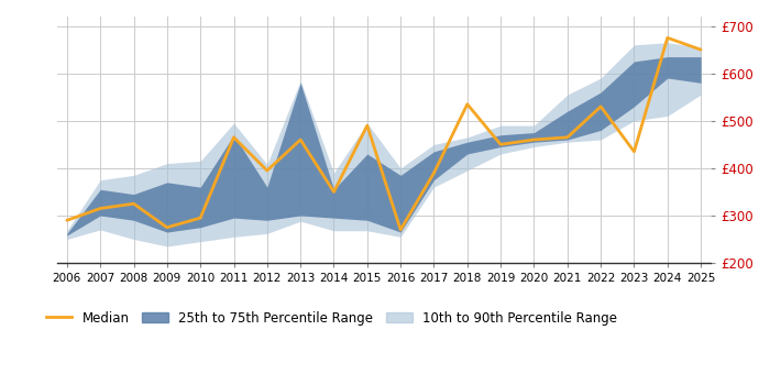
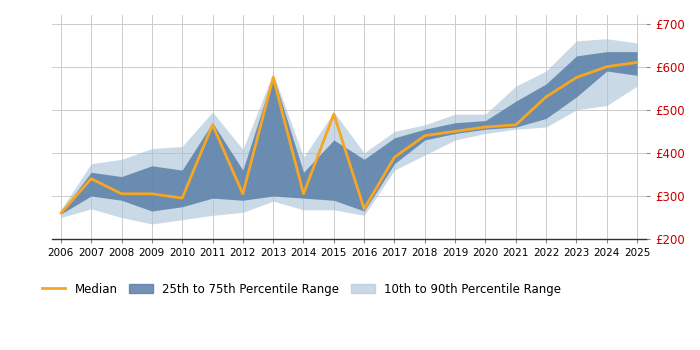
Median/2006: £290 -> £260
Median/2007: £315 -> £340
Median/2008: £325 -> £305
Median/2009: £275 -> £305
Median/2012: £395 -> £305
Median/2013: £460 -> £575
Median/2014: £350 -> £305
Median/2018: £535 -> £440
Median/2023: £435 -> £575
Median/2024: £675 -> £600
Median/2025: £650 -> £610
